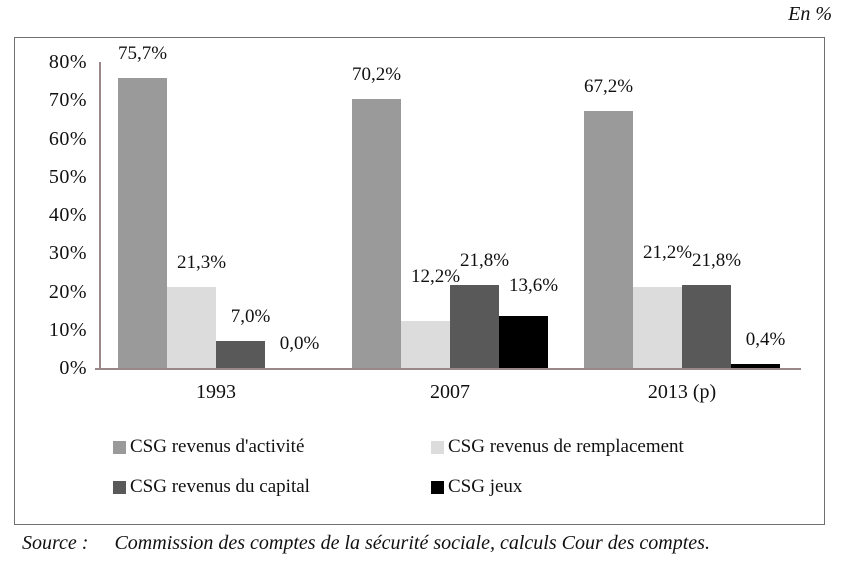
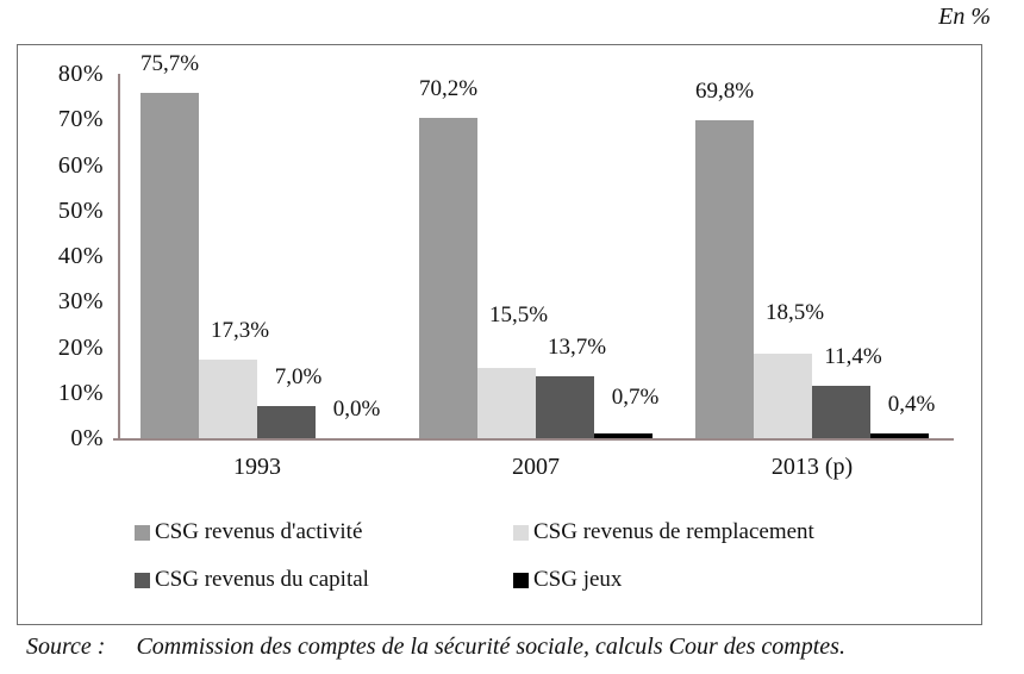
CSG revenus de remplacement/1993: 21,3% -> 17,3%
CSG revenus de remplacement/2007: 12,2% -> 15,5%
CSG revenus du capital/2007: 21,8% -> 13,7%
CSG jeux/2007: 13,6% -> 0,7%
CSG revenus d'activité/2013 (p): 67,2% -> 69,8%
CSG revenus de remplacement/2013 (p): 21,2% -> 18,5%
CSG revenus du capital/2013 (p): 21,8% -> 11,4%
